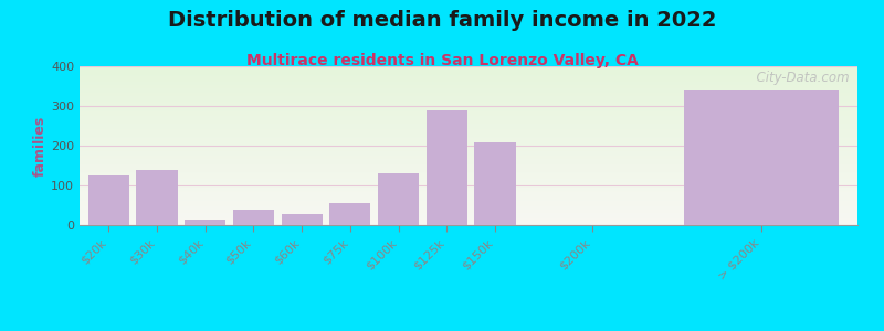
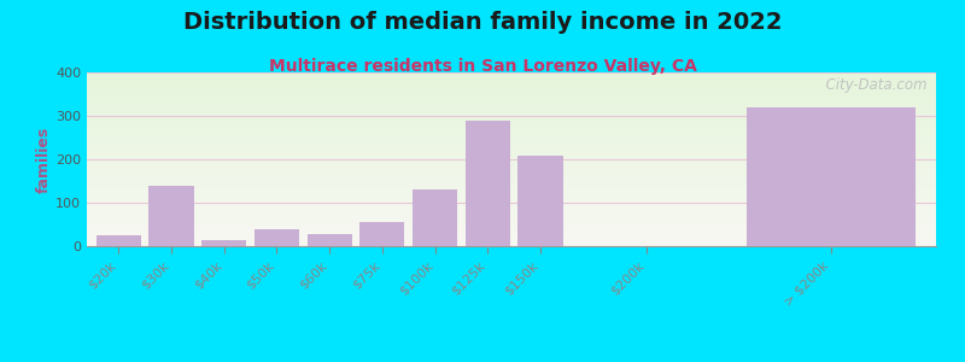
$20k: 125 -> 25
> $200k: 340 -> 320
